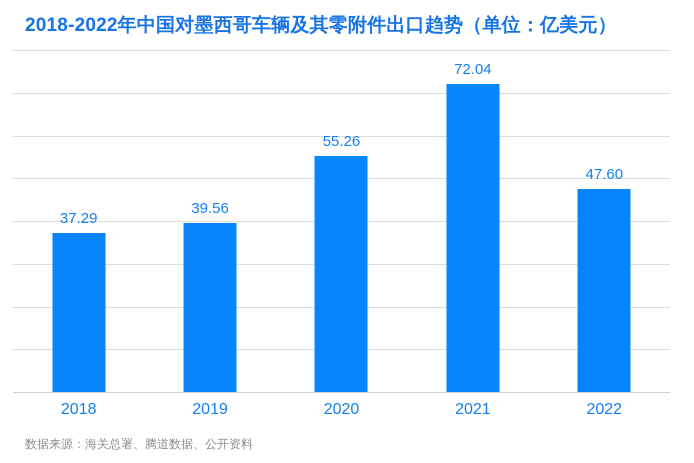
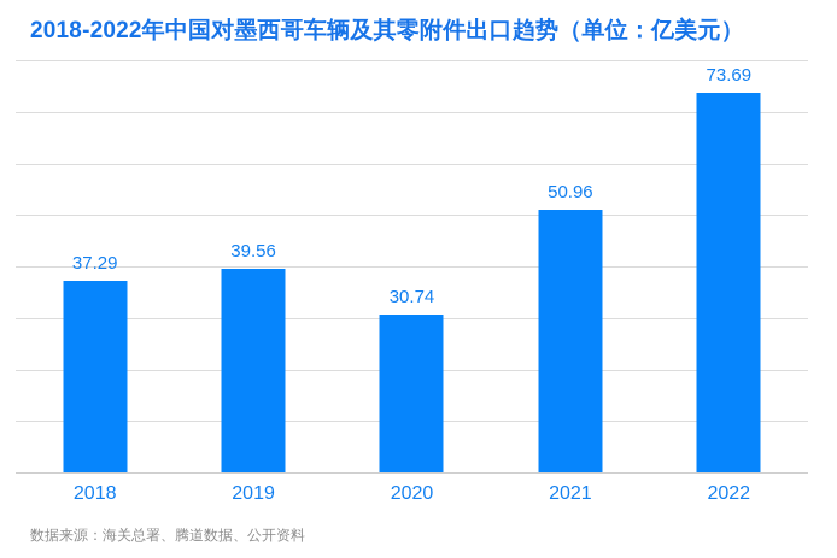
2020: 55.26 -> 30.74
2021: 72.04 -> 50.96
2022: 47.60 -> 73.69
